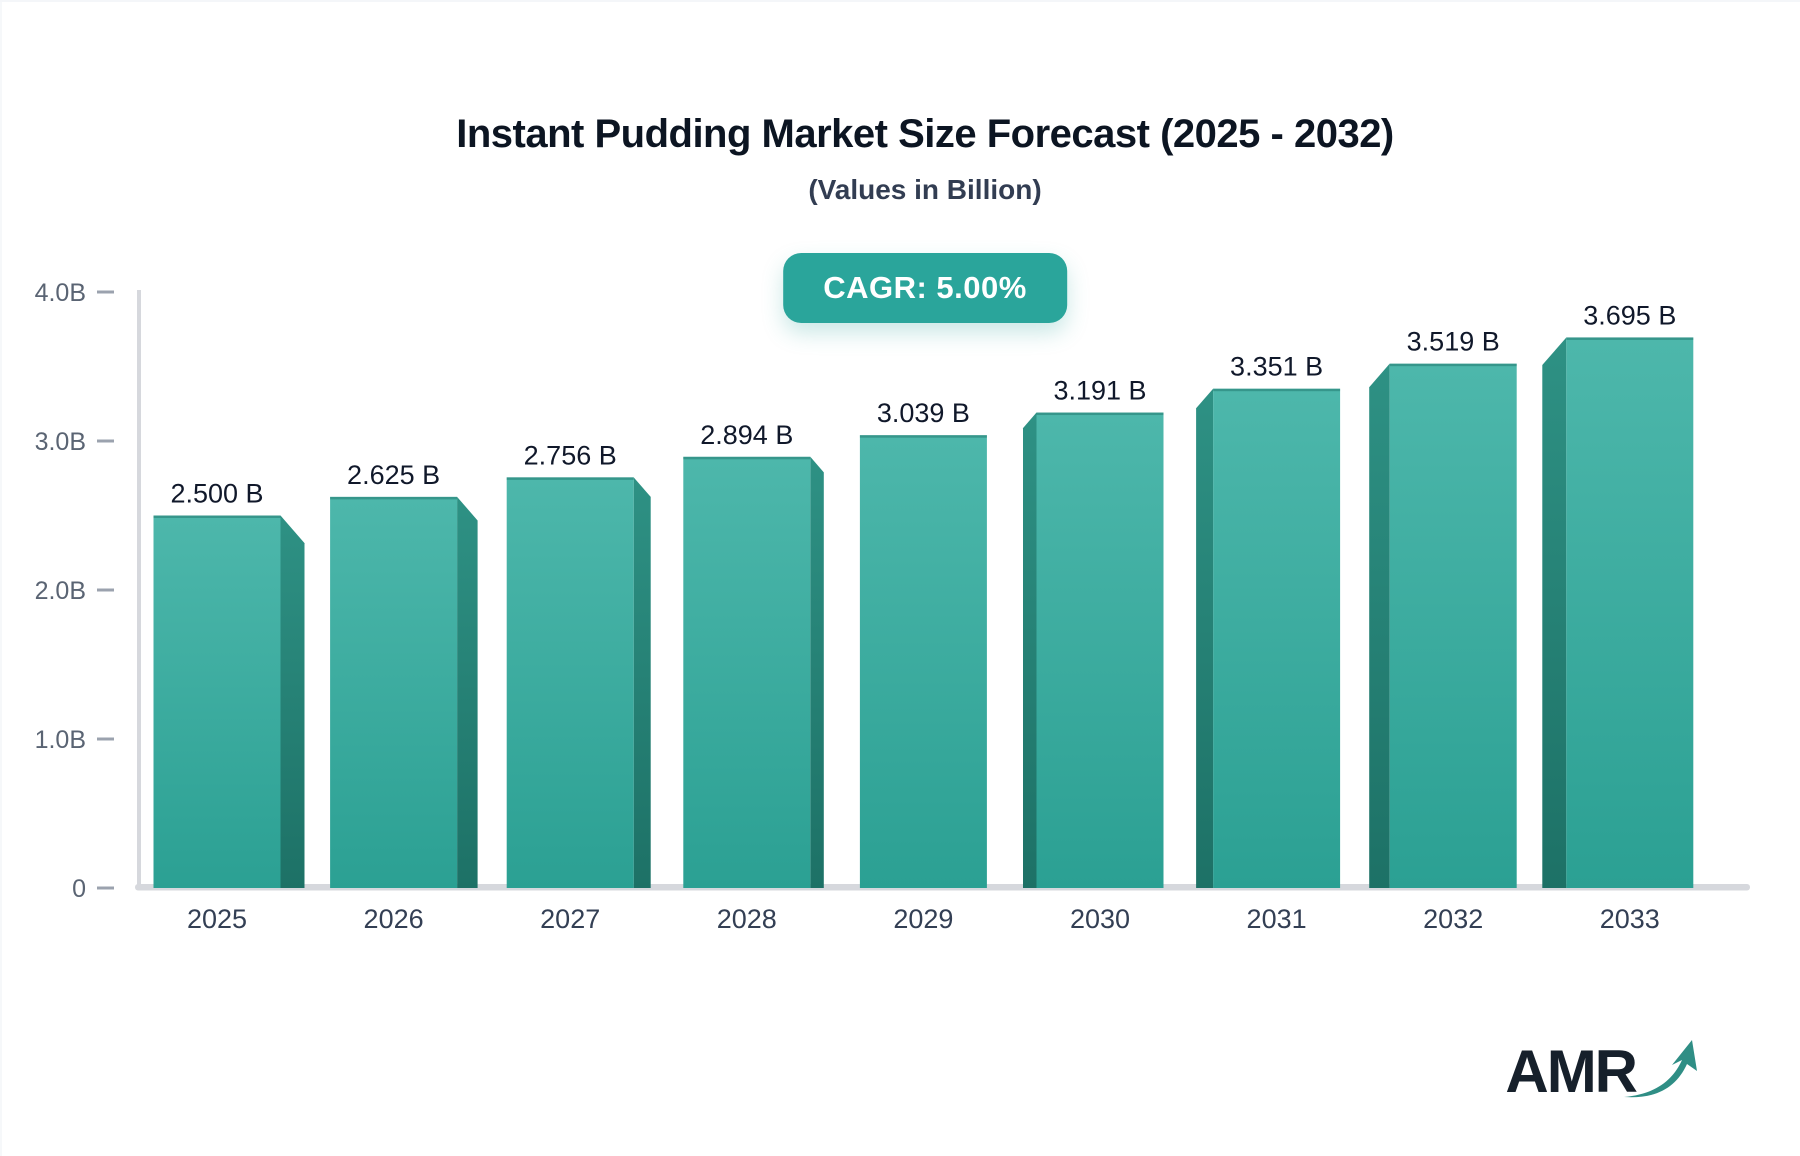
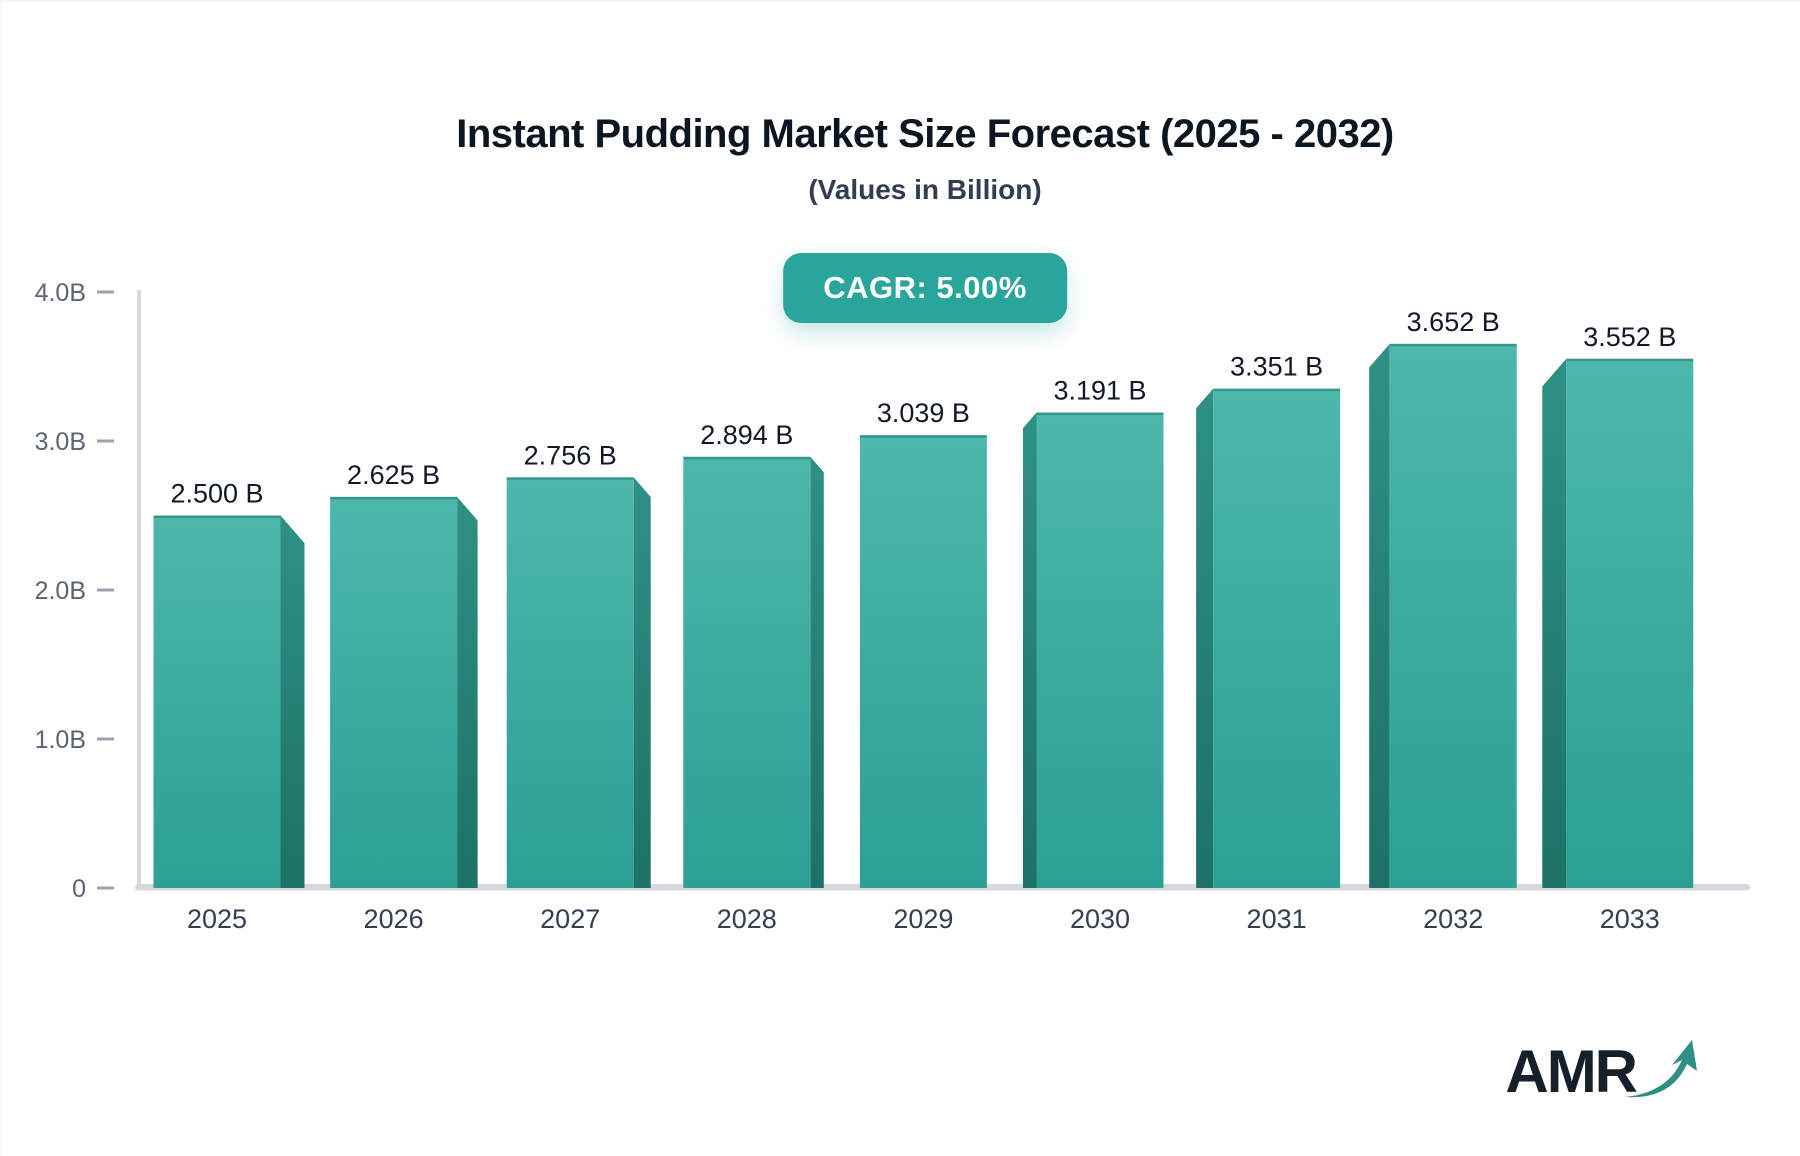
2032: 3.519 -> 3.652
2033: 3.695 -> 3.552
